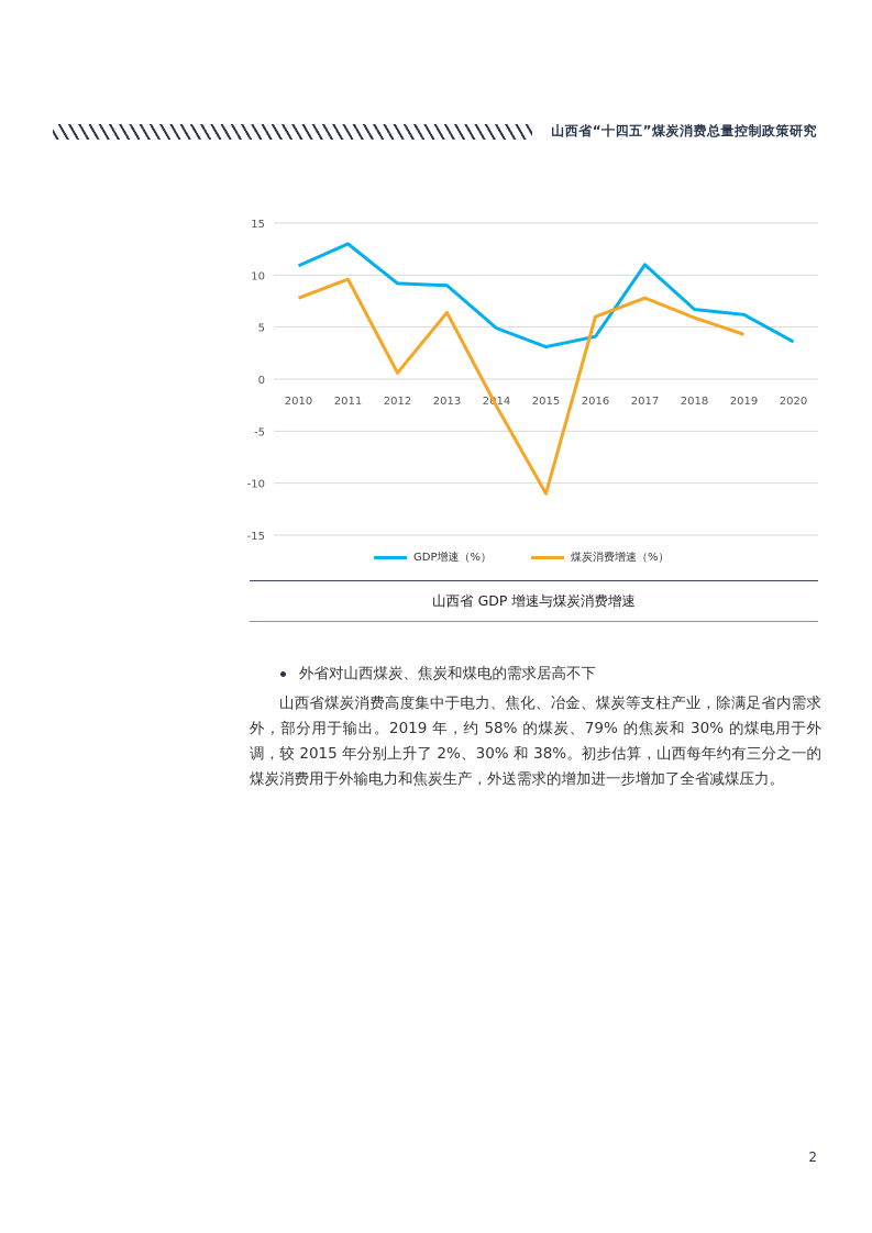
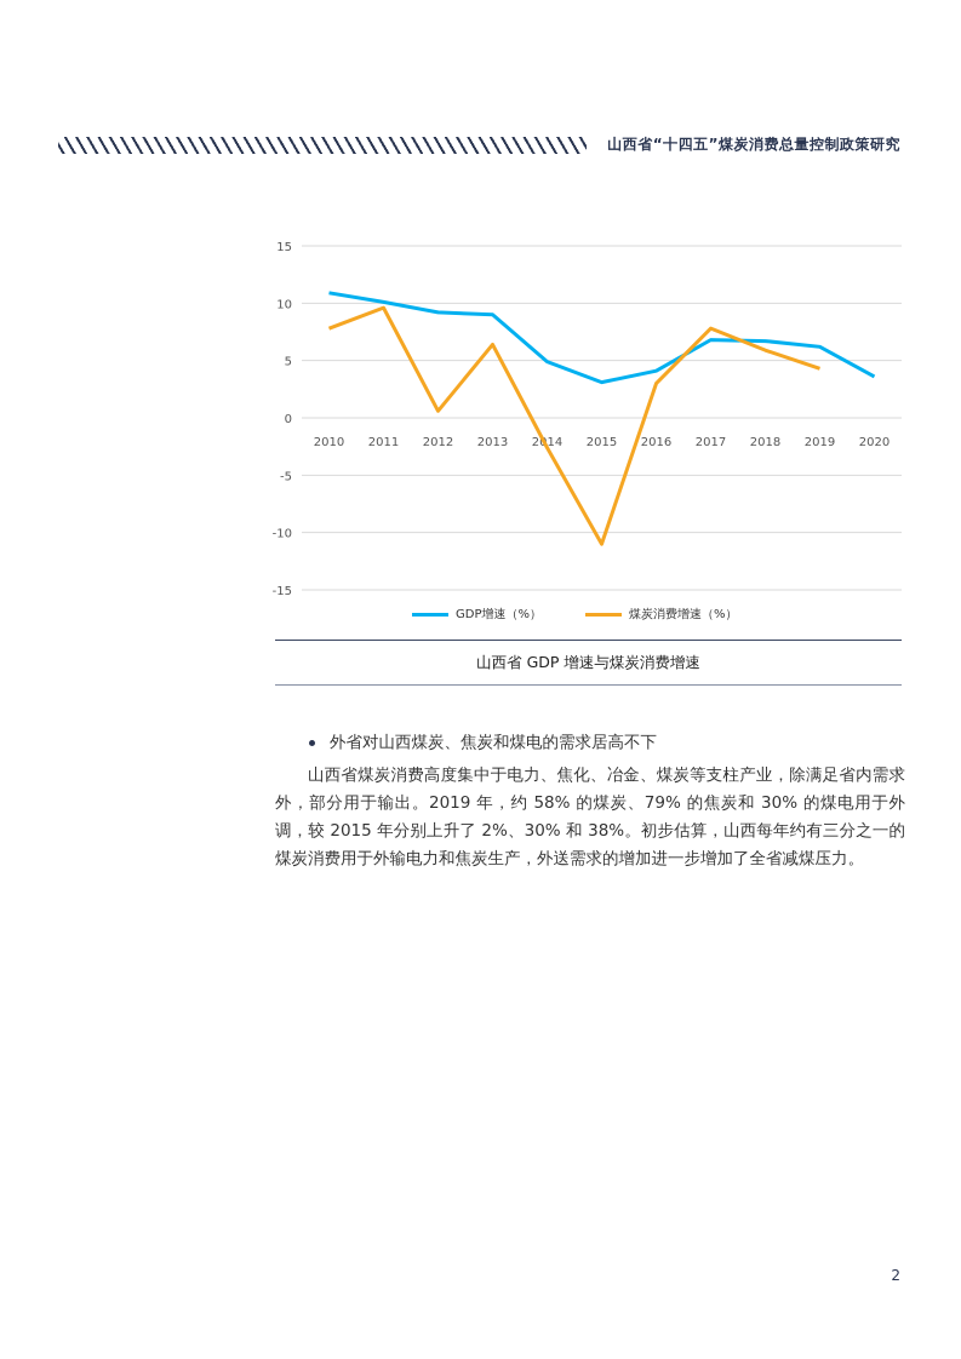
GDP增速（%）/2011: 13 -> 10
煤炭消费增速（%）/2016: 6 -> 3
GDP增速（%）/2017: 11 -> 7
